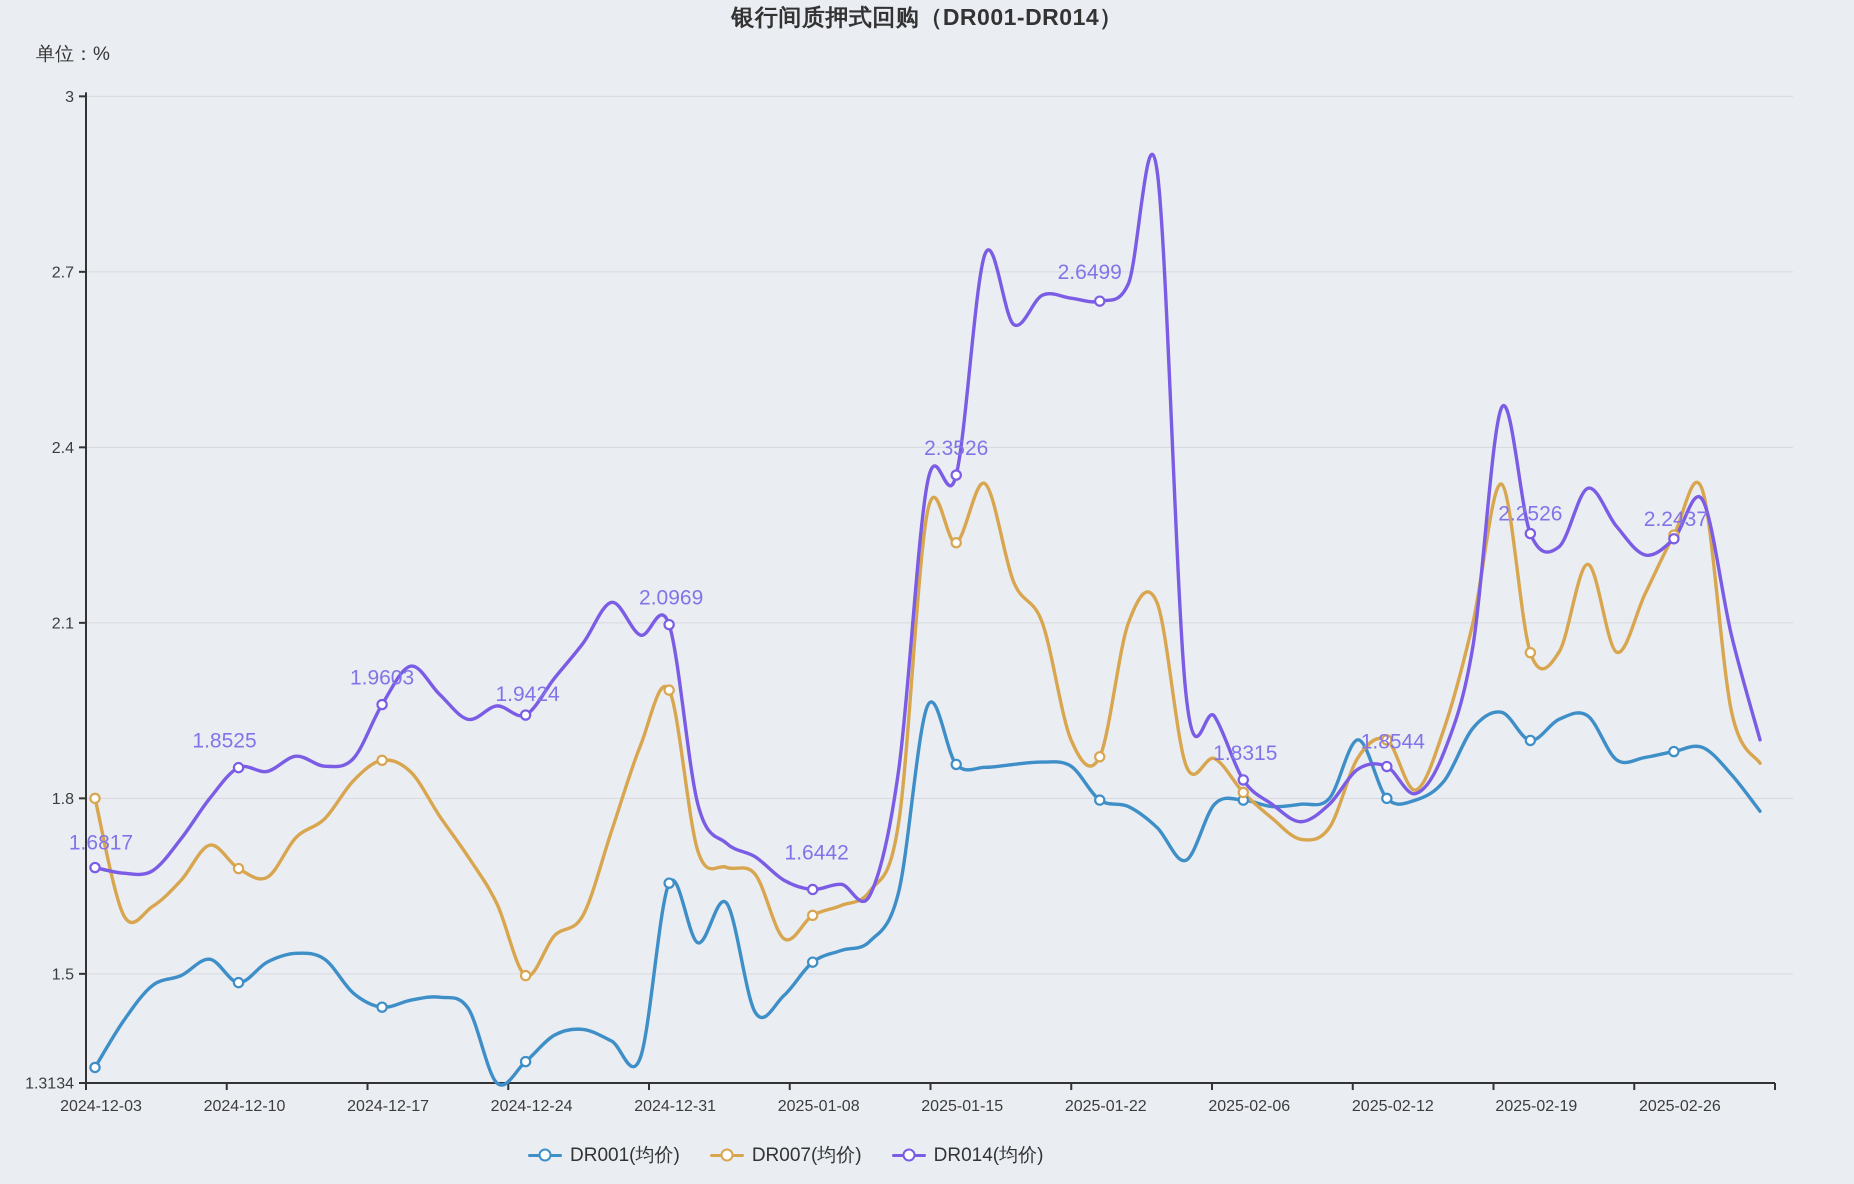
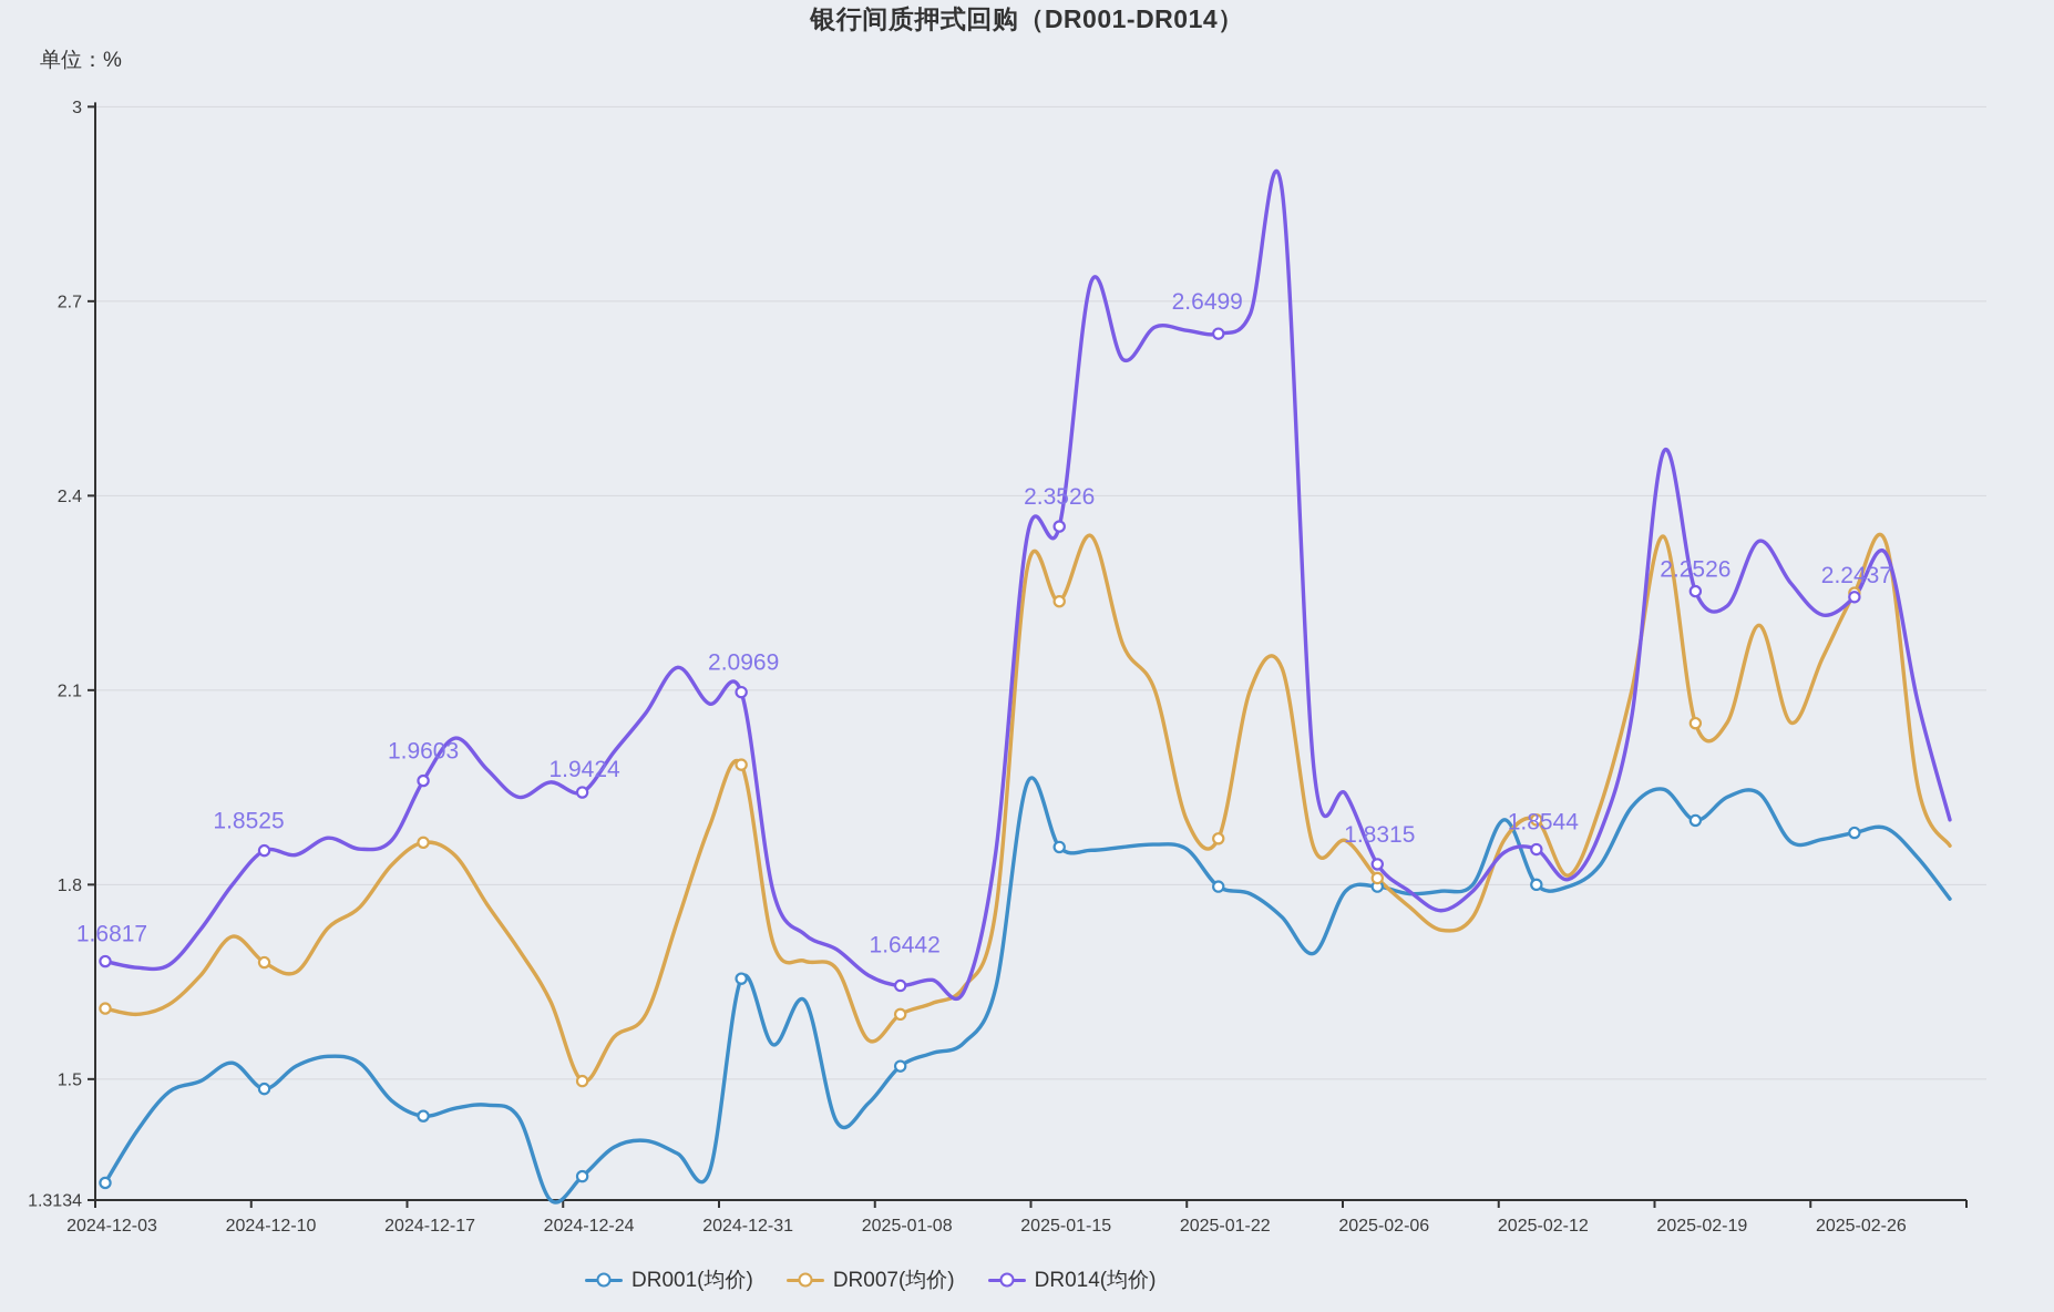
DR007(均价)/2024-12-03: 1.80 -> 1.61
